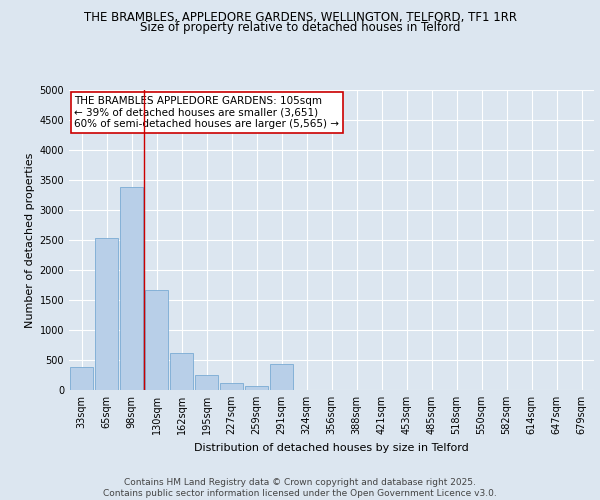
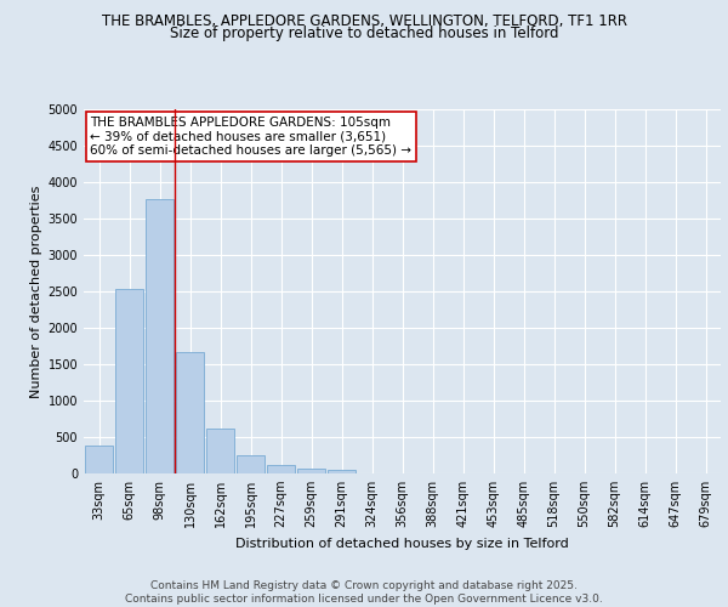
98sqm: 3380 -> 3770
291sqm: 440 -> 60
